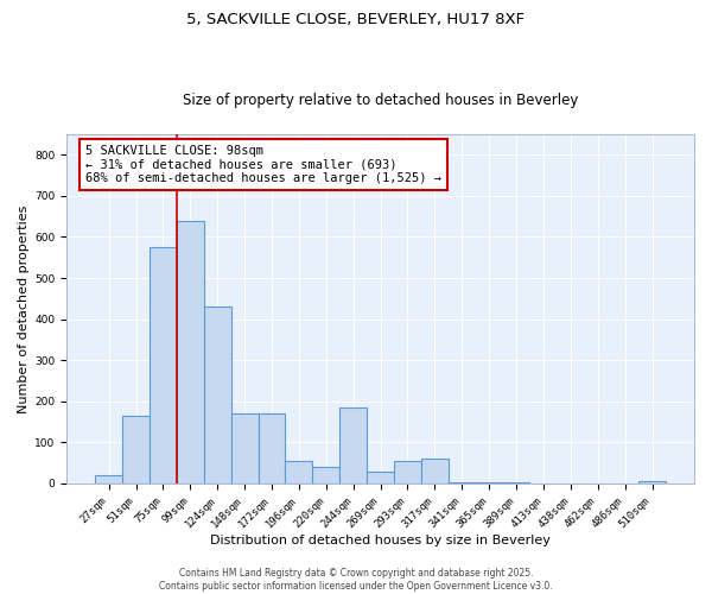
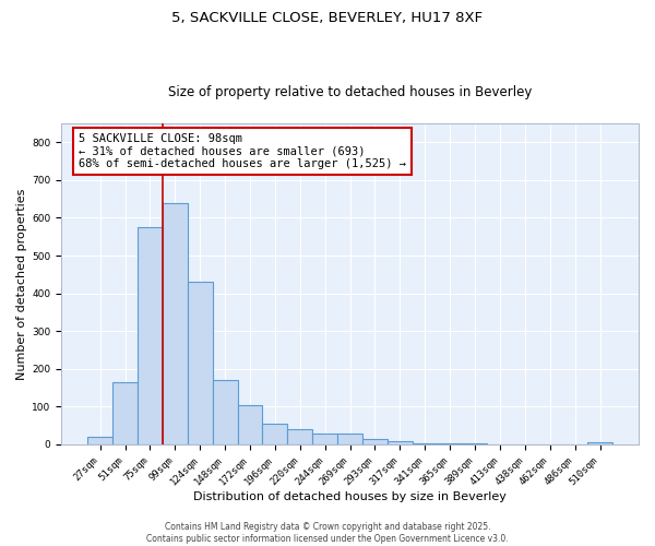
172sqm: 170 -> 103
244sqm: 185 -> 30
293sqm: 55 -> 13
317sqm: 60 -> 8
